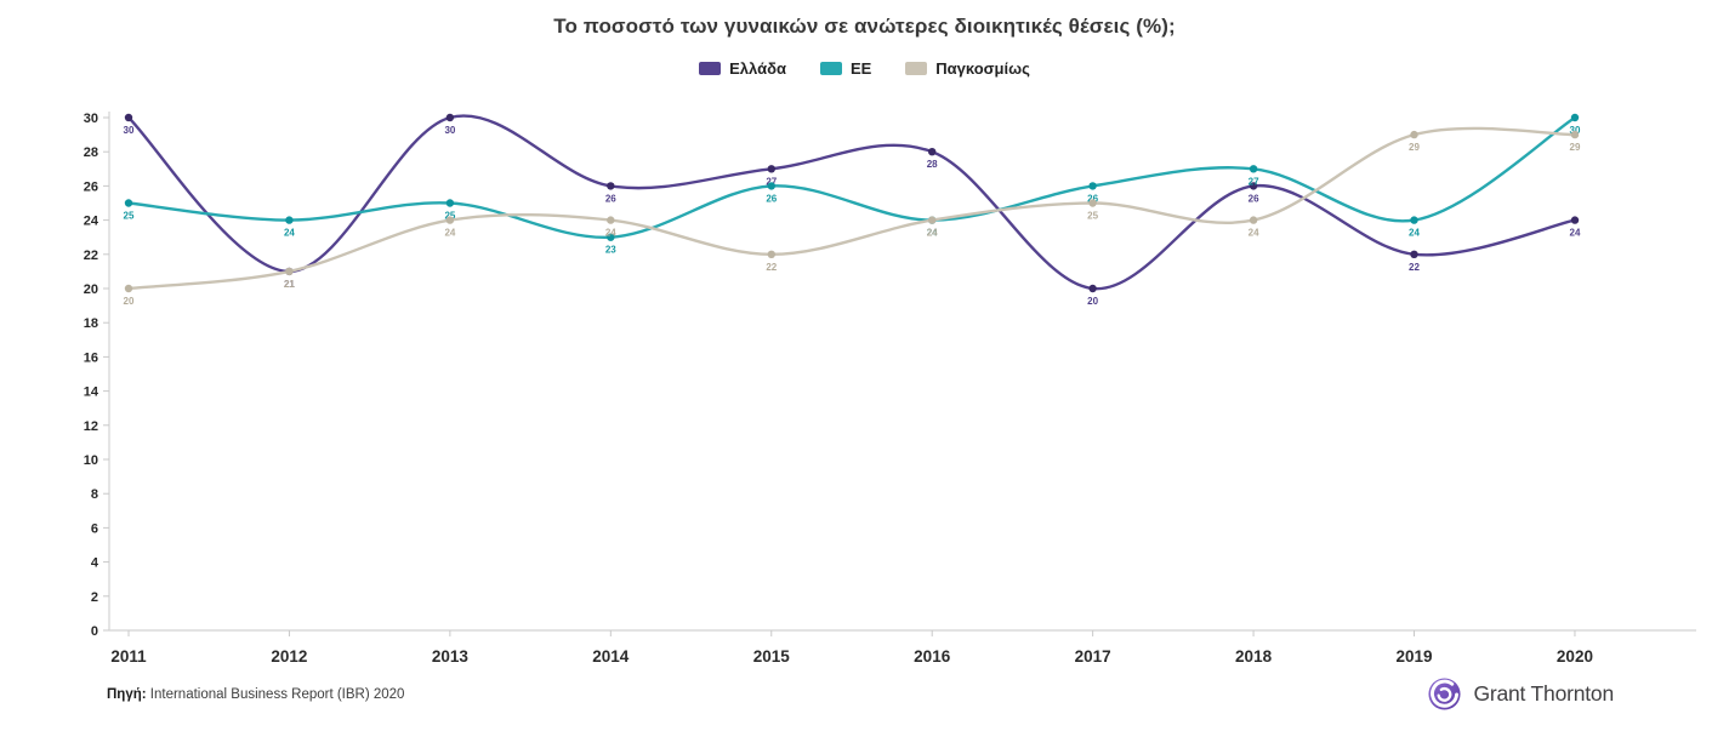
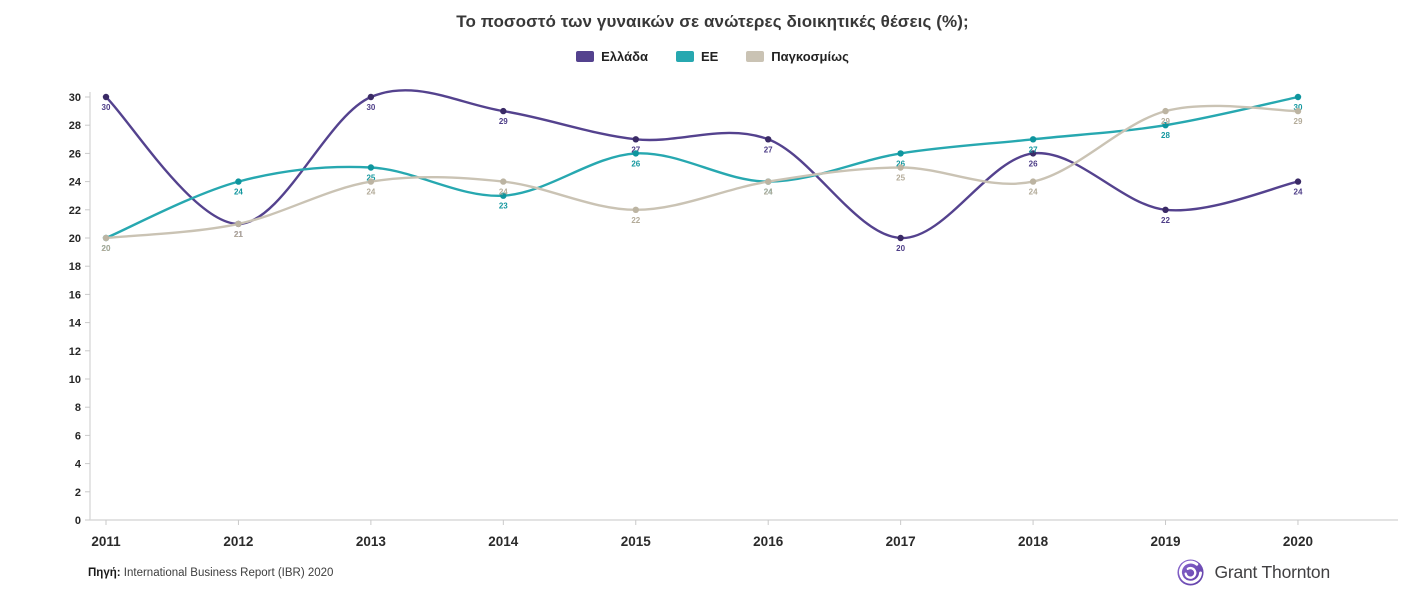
ΕΕ/2011: 25 -> 20
Ελλάδα/2014: 26 -> 29
Ελλάδα/2016: 28 -> 27
ΕΕ/2019: 24 -> 28
